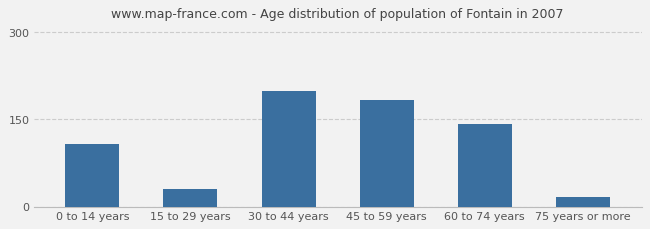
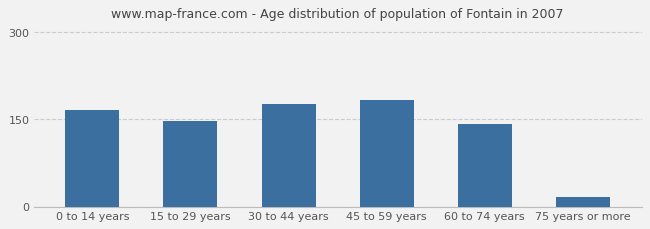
0 to 14 years: 108 -> 165
15 to 29 years: 30 -> 147
30 to 44 years: 198 -> 175
